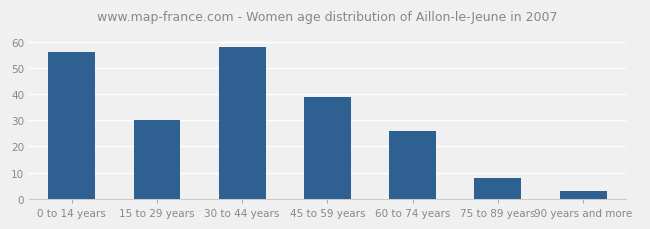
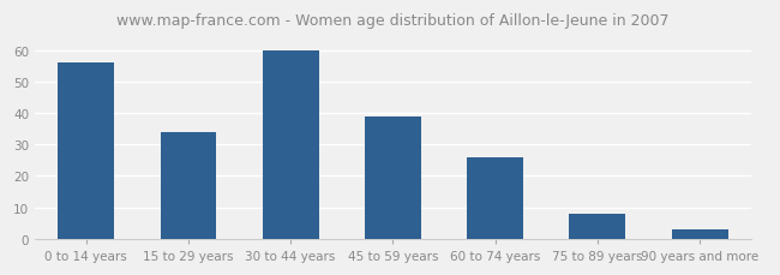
15 to 29 years: 30 -> 34
30 to 44 years: 58 -> 60
